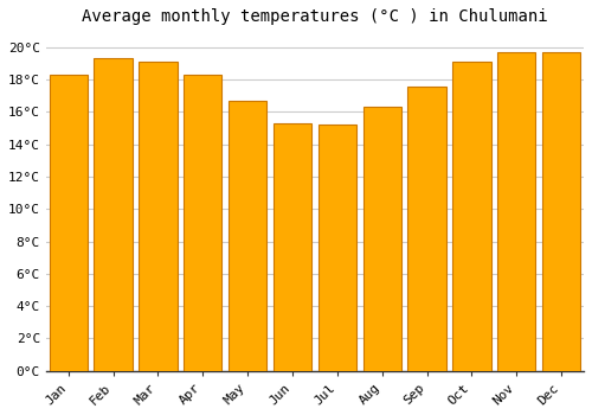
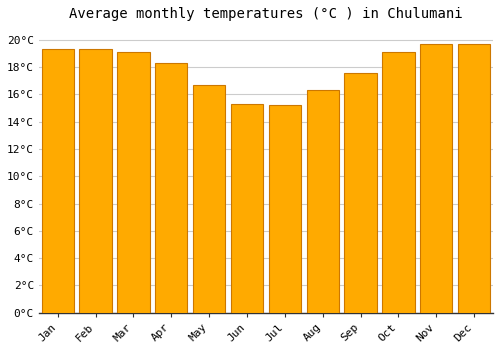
Jan: 18.3°C -> 19.3°C
